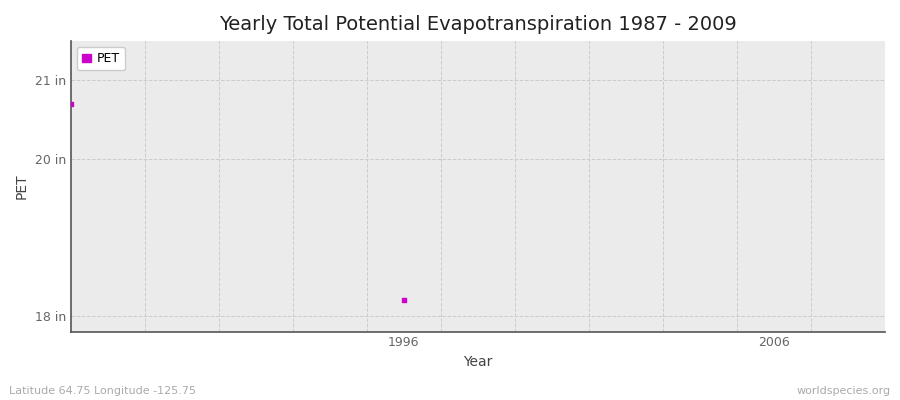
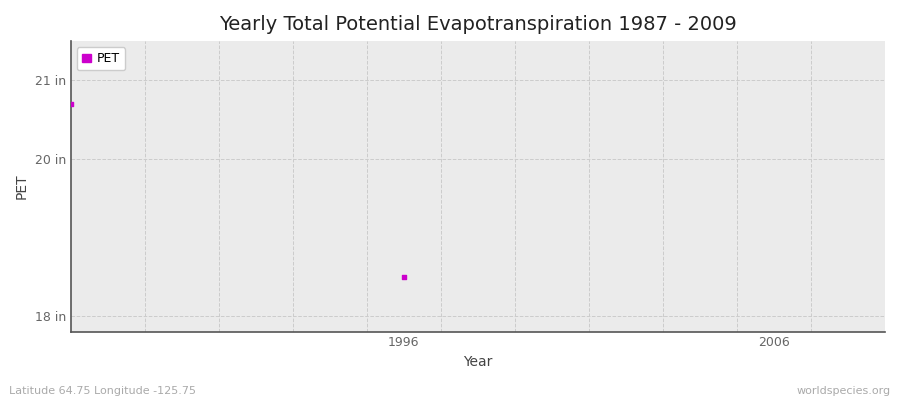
1996: 18.2 in -> 18.5 in
